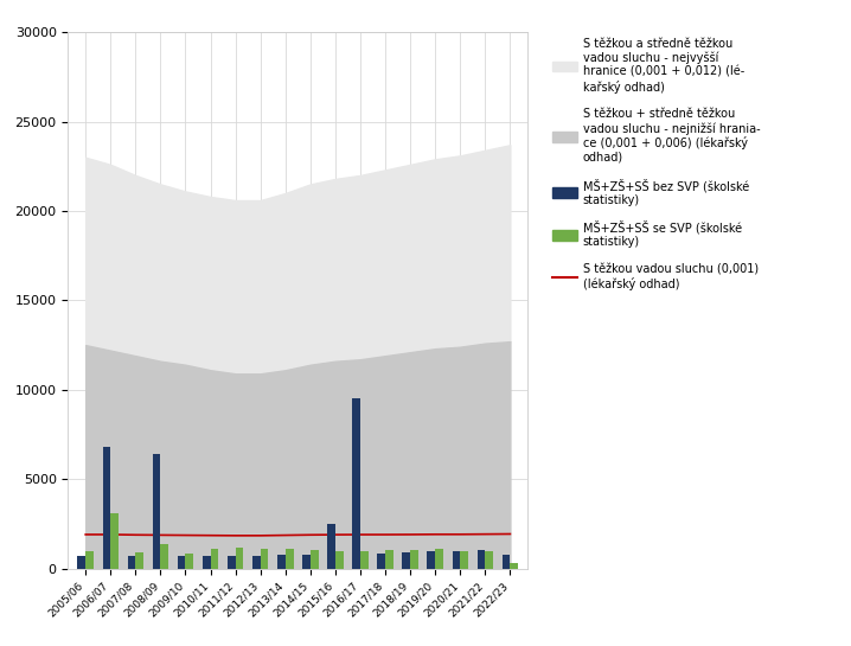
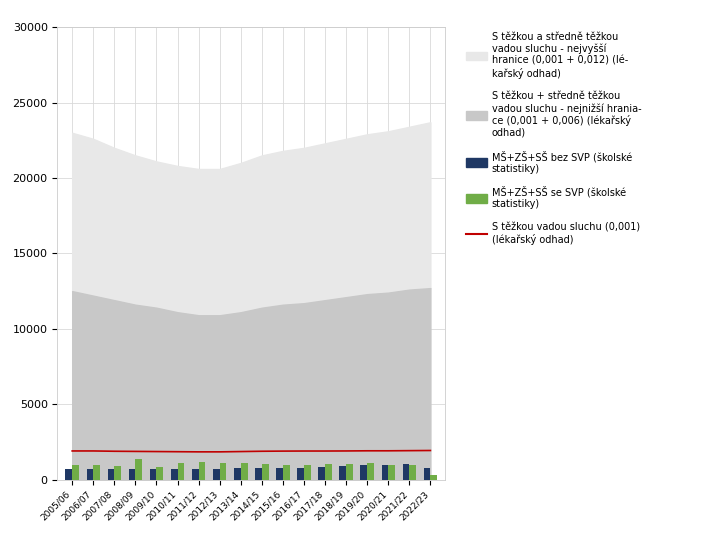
MŠ+ZŠ+SŠ bez SVP (školské statistiky)/2006/07: 6800 -> 700
MŠ+ZŠ+SŠ se SVP (školské statistiky)/2006/07: 3100 -> 1000
MŠ+ZŠ+SŠ bez SVP (školské statistiky)/2008/09: 6400 -> 700
MŠ+ZŠ+SŠ bez SVP (školské statistiky)/2015/16: 2500 -> 800
MŠ+ZŠ+SŠ bez SVP (školské statistiky)/2016/17: 9500 -> 800
